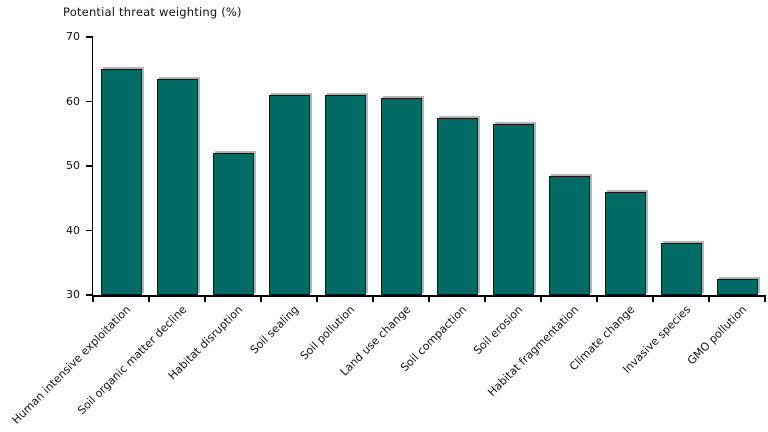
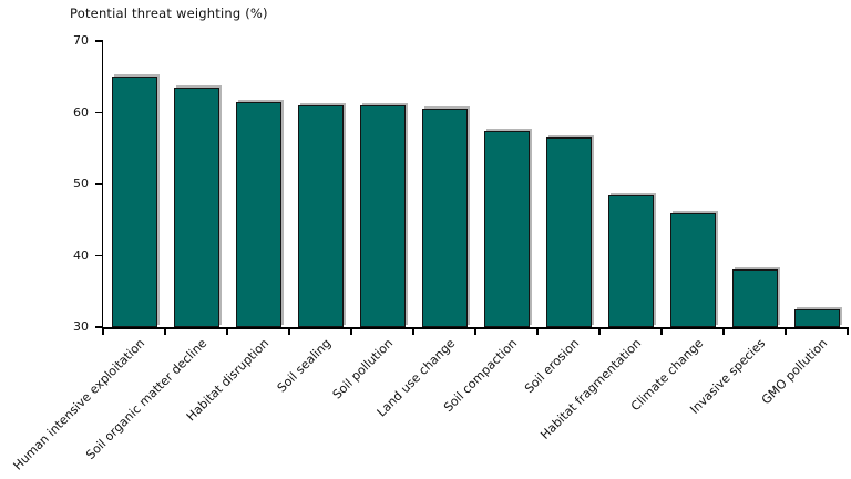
Habitat disruption: 52 -> 62
